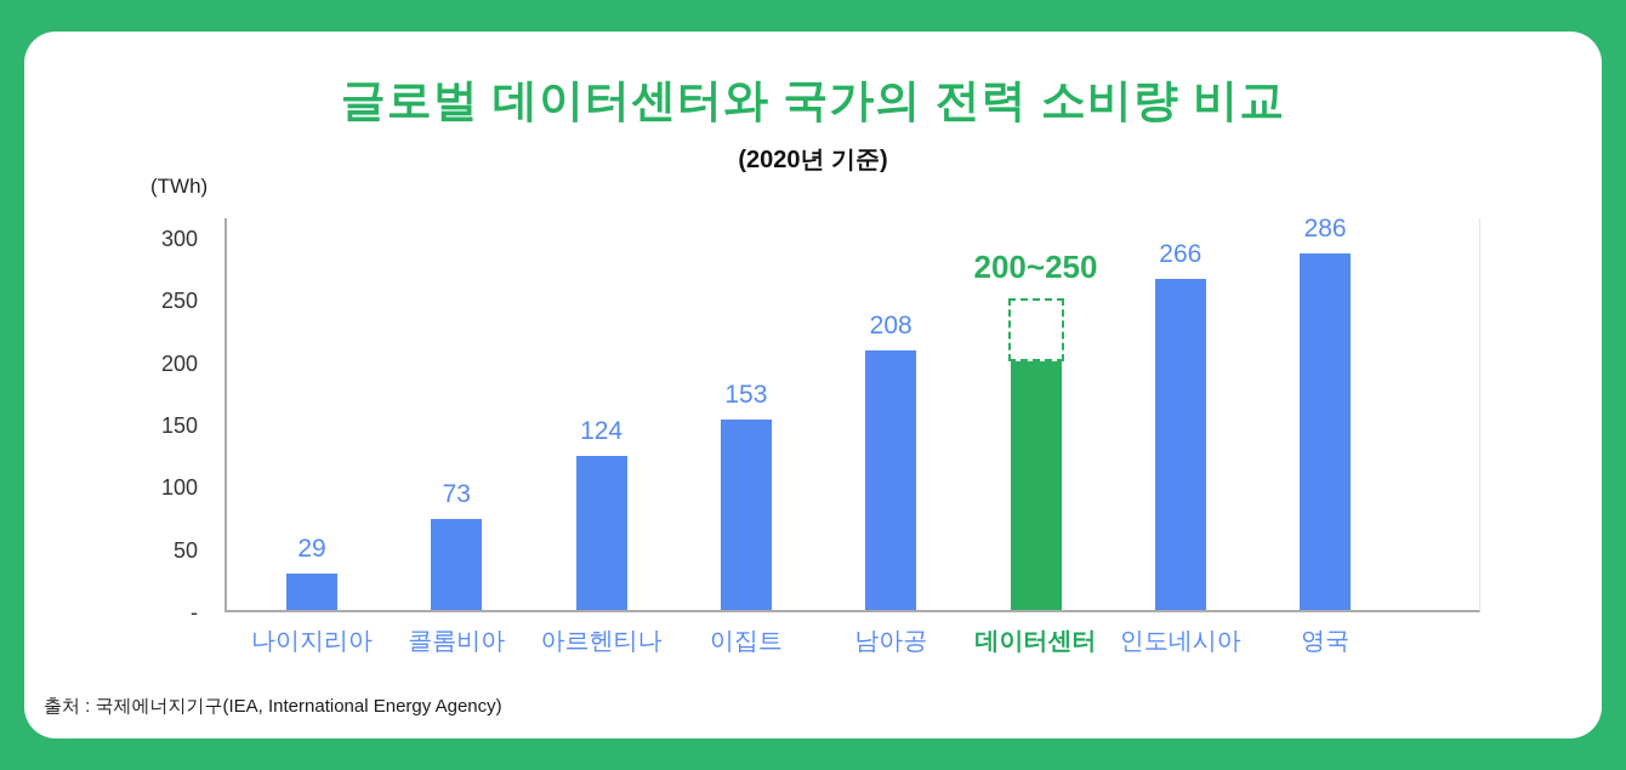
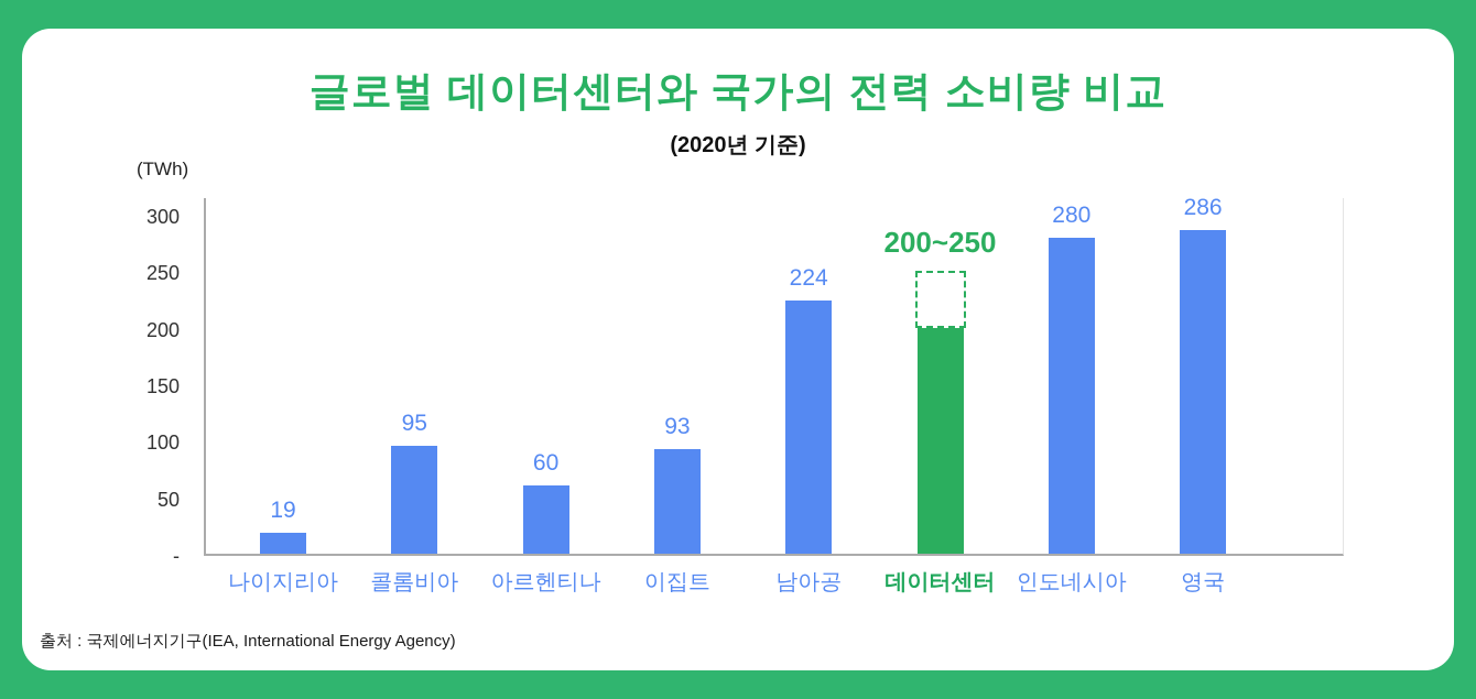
나이지리아: 29 -> 19
콜롬비아: 73 -> 95
아르헨티나: 124 -> 60
이집트: 153 -> 93
남아공: 208 -> 224
인도네시아: 266 -> 280
